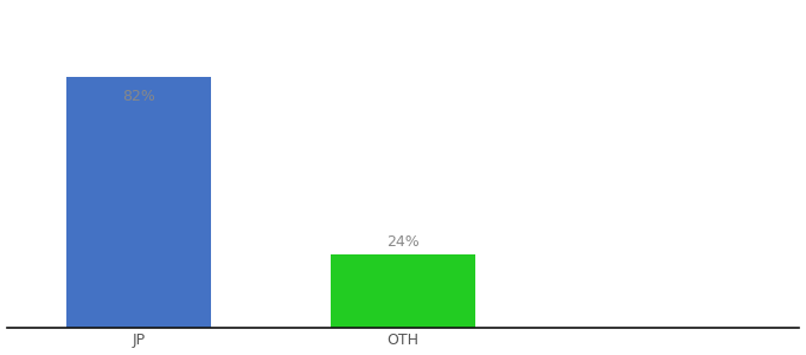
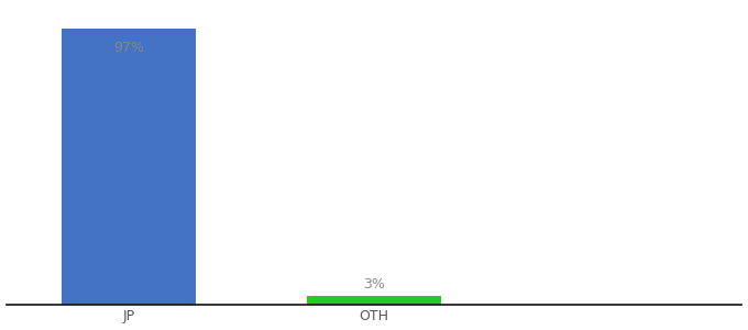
JP: 82% -> 97%
OTH: 24% -> 3%
